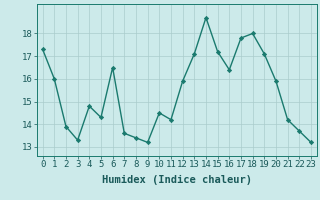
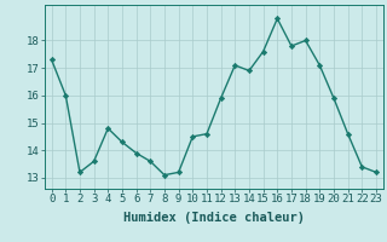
2: 13.9 -> 13.2
3: 13.3 -> 13.6
6: 16.5 -> 13.9
8: 13.4 -> 13.1
11: 14.2 -> 14.6
14: 18.7 -> 16.9
15: 17.2 -> 17.6
16: 16.4 -> 18.8
21: 14.2 -> 14.6
22: 13.7 -> 13.4
